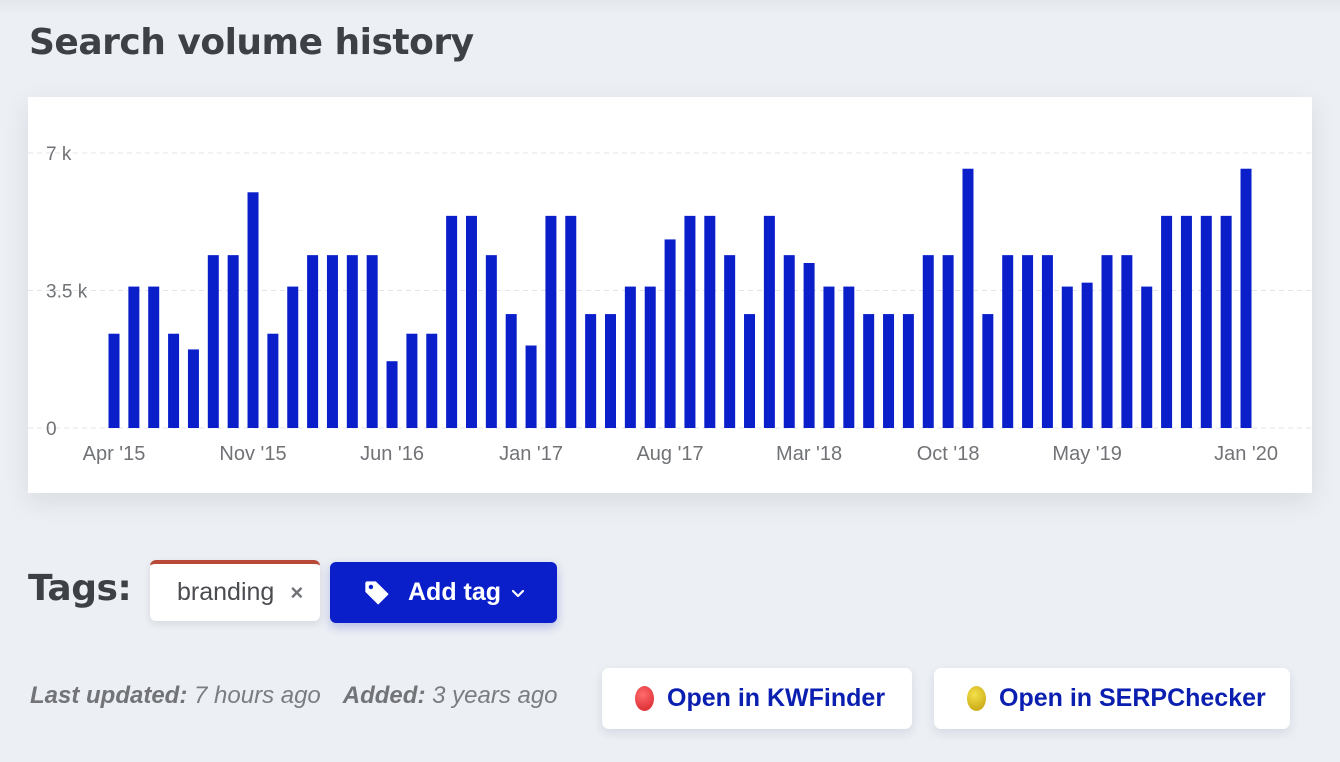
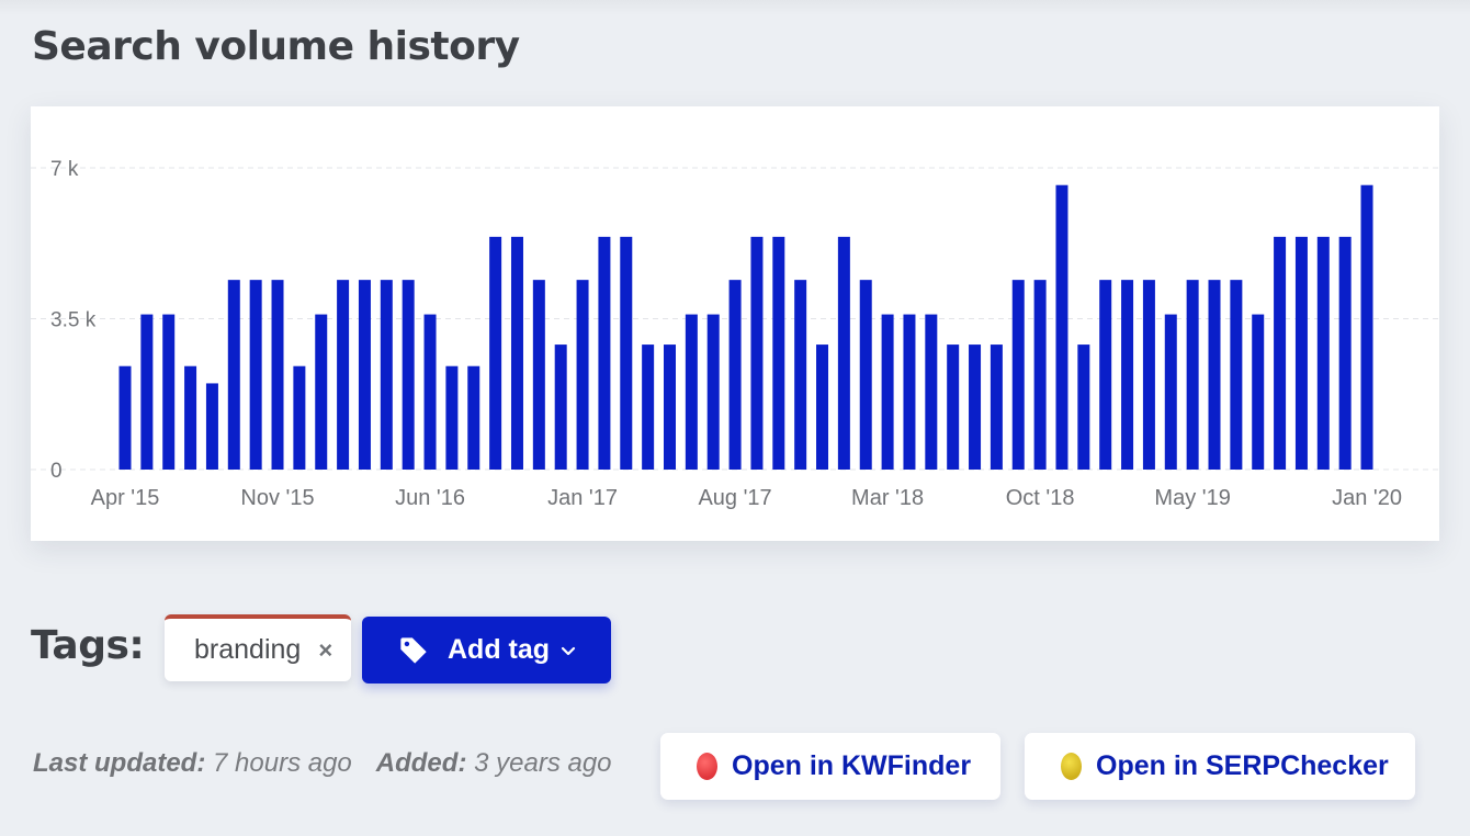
Nov '15: 6.0k -> 4.4k
Jun '16: 1.7k -> 3.6k
Jan '17: 2.1k -> 4.4k
Aug '17: 4.8k -> 4.4k
Mar '18: 4.2k -> 3.6k
May '19: 3.7k -> 4.4k
